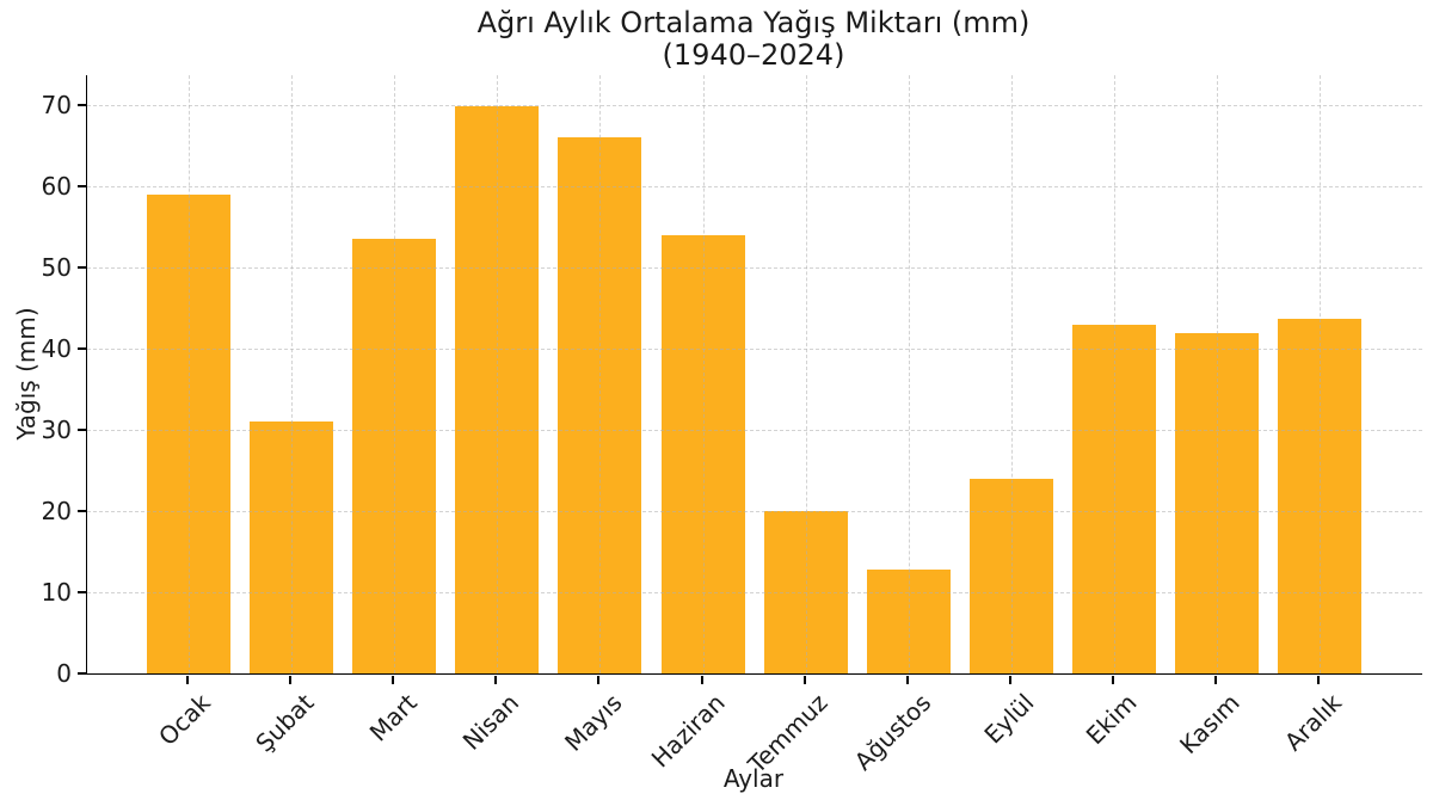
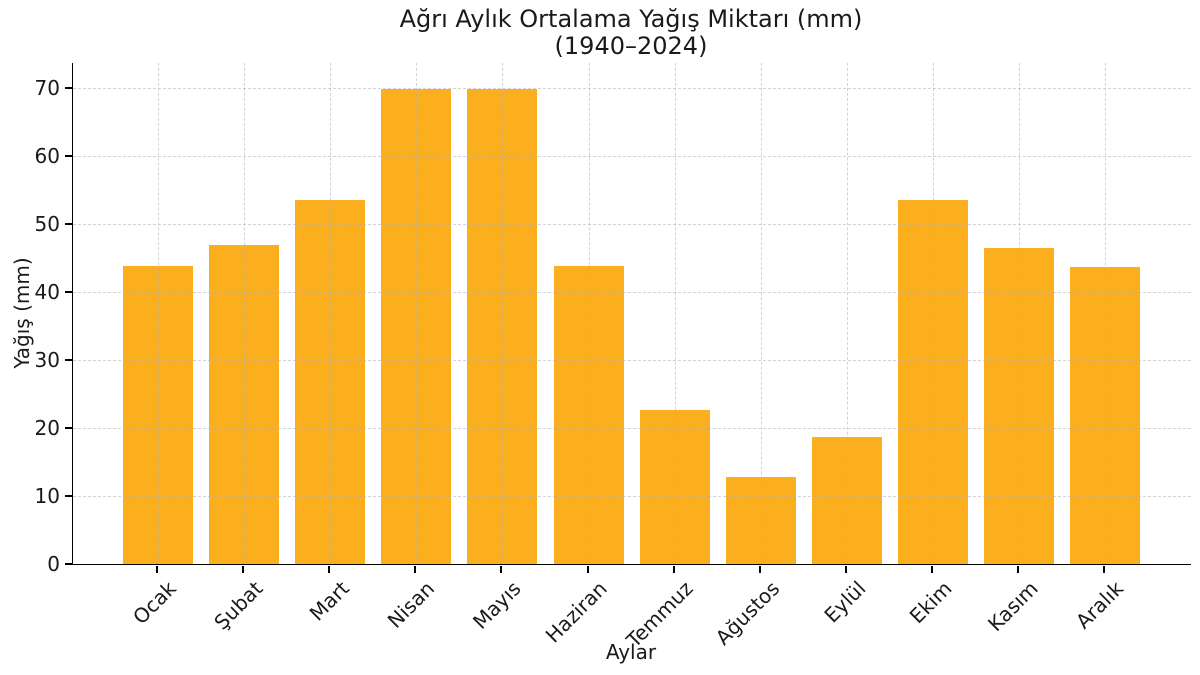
Ocak: 59 -> 44
Şubat: 31 -> 47
Mayıs: 66 -> 70
Haziran: 54 -> 44
Temmuz: 20 -> 23
Eylül: 24 -> 19
Ekim: 43 -> 54
Kasım: 42 -> 46
